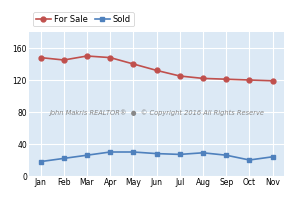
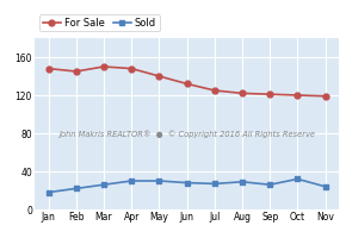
Sold/Oct: 20 -> 32
